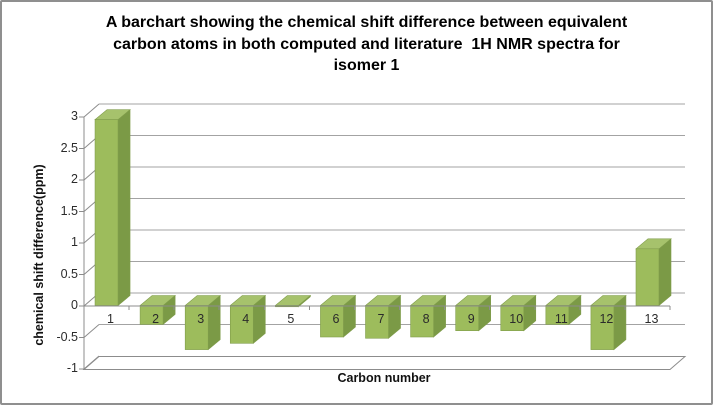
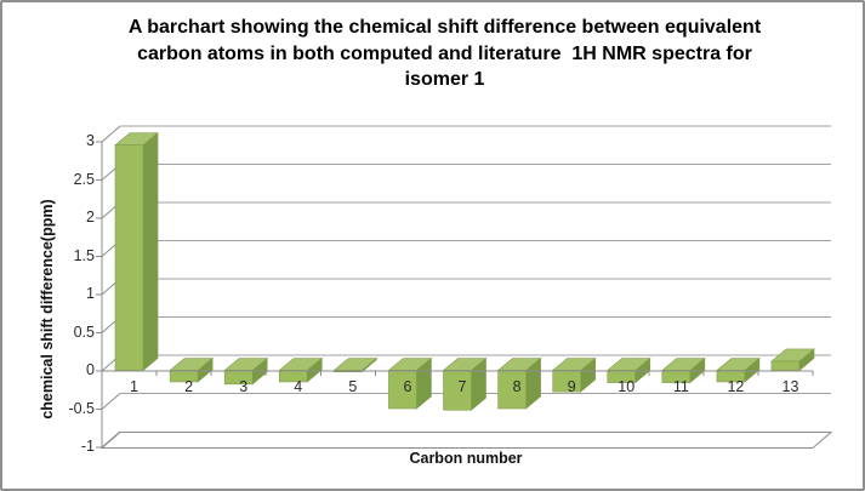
2: -0.3 -> -0.1
3: -0.7 -> -0.2
4: -0.6 -> -0.1
9: -0.4 -> -0.3
10: -0.4 -> -0.2
11: -0.3 -> -0.2
12: -0.7 -> -0.1
13: 0.9 -> 0.1
